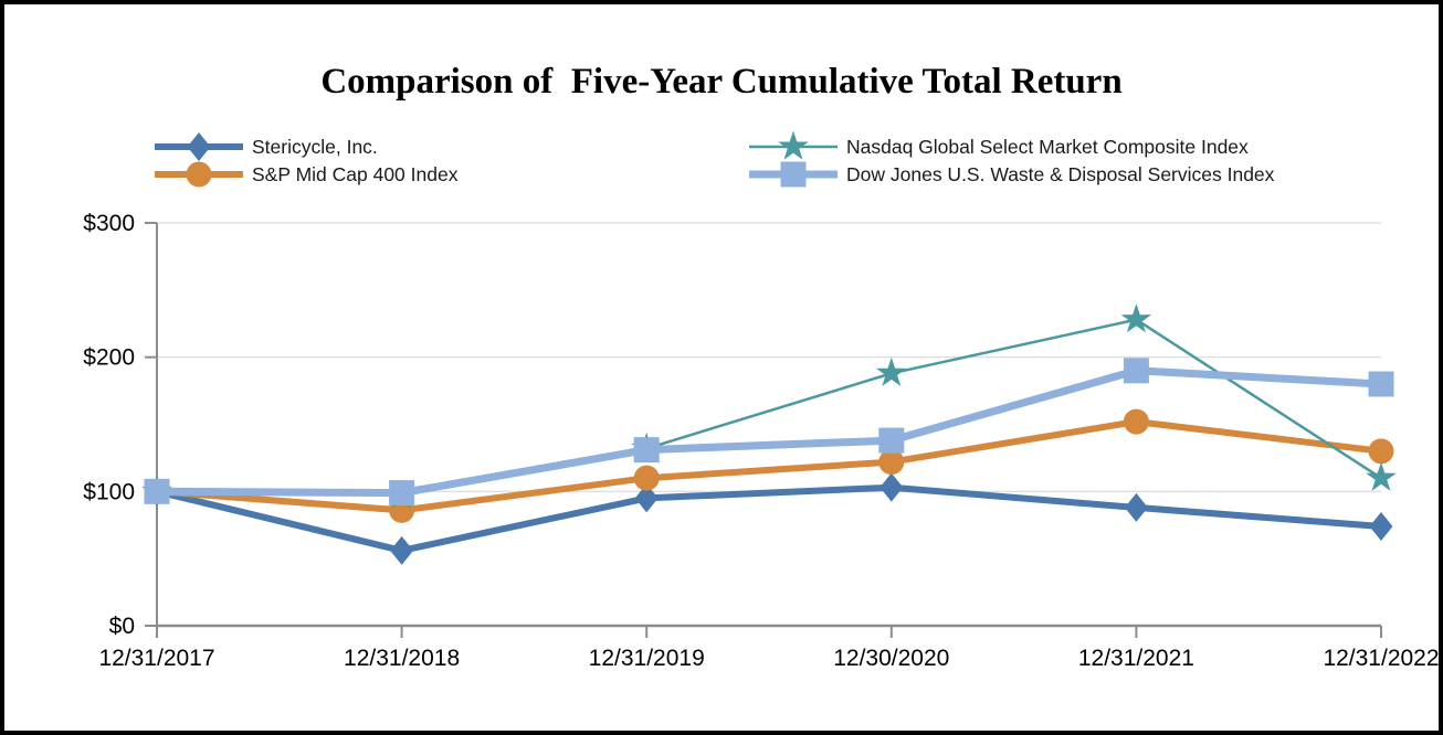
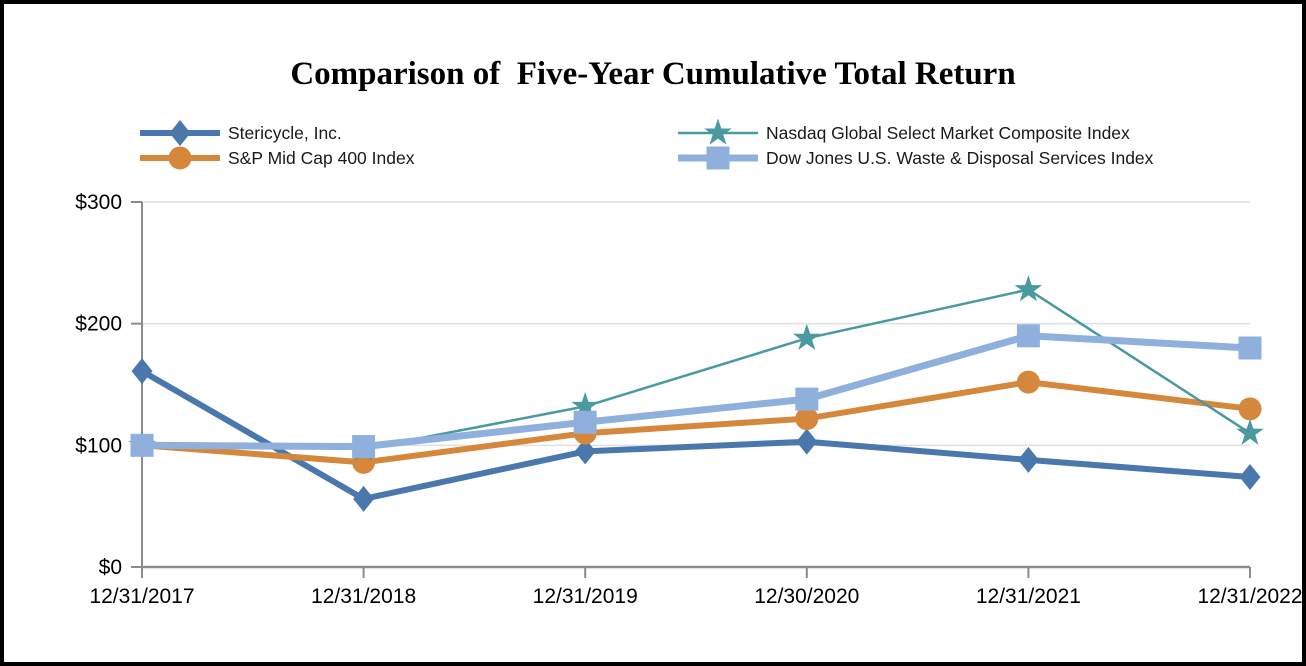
Stericycle, Inc./12/31/2017: $100 -> $161
Dow Jones U.S. Waste & Disposal Services Index/12/31/2019: $131 -> $119
